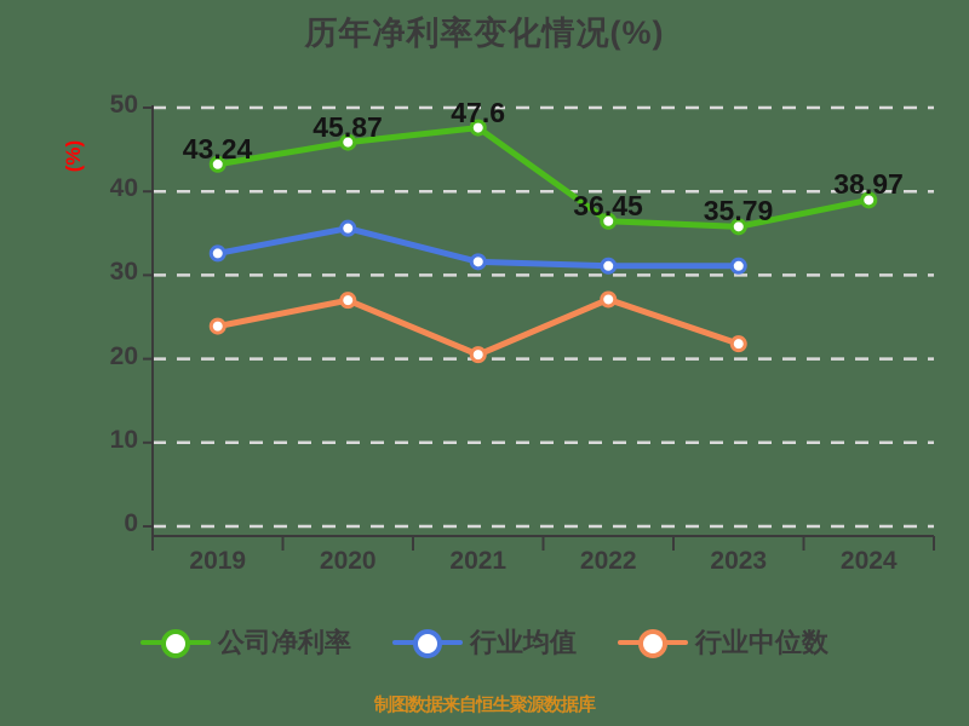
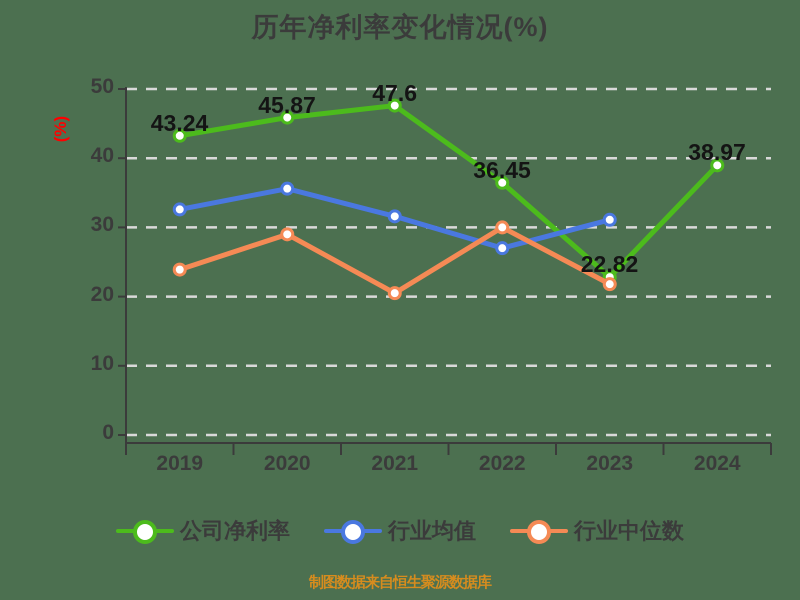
行业中位数/2020: 27 -> 29
行业均值/2022: 31 -> 27
行业中位数/2022: 27 -> 30
公司净利率/2023: 35.79 -> 22.82
